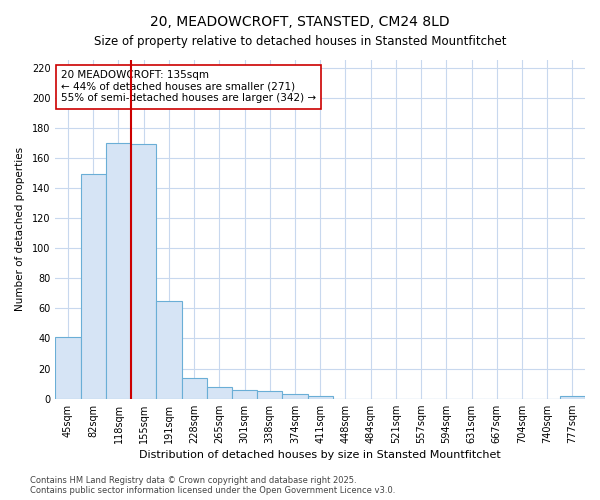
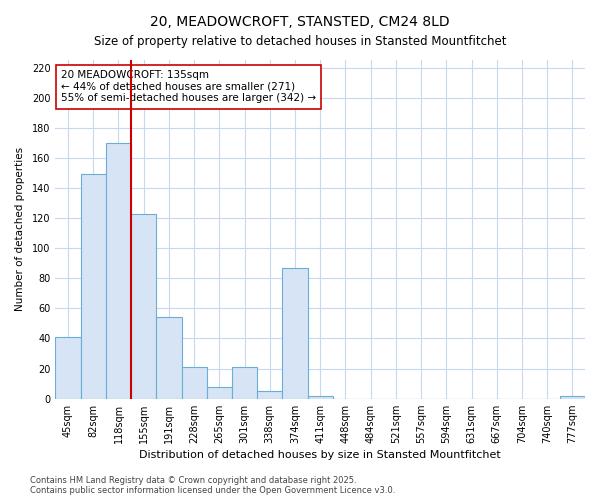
155sqm: 169 -> 123
191sqm: 65 -> 54
228sqm: 14 -> 21
301sqm: 6 -> 21
374sqm: 3 -> 87
